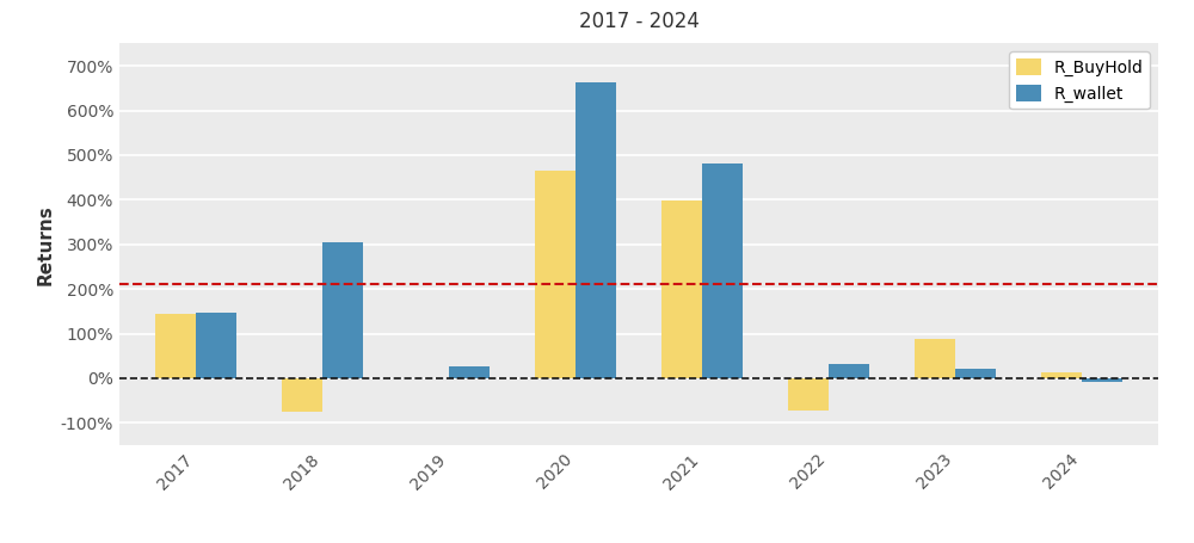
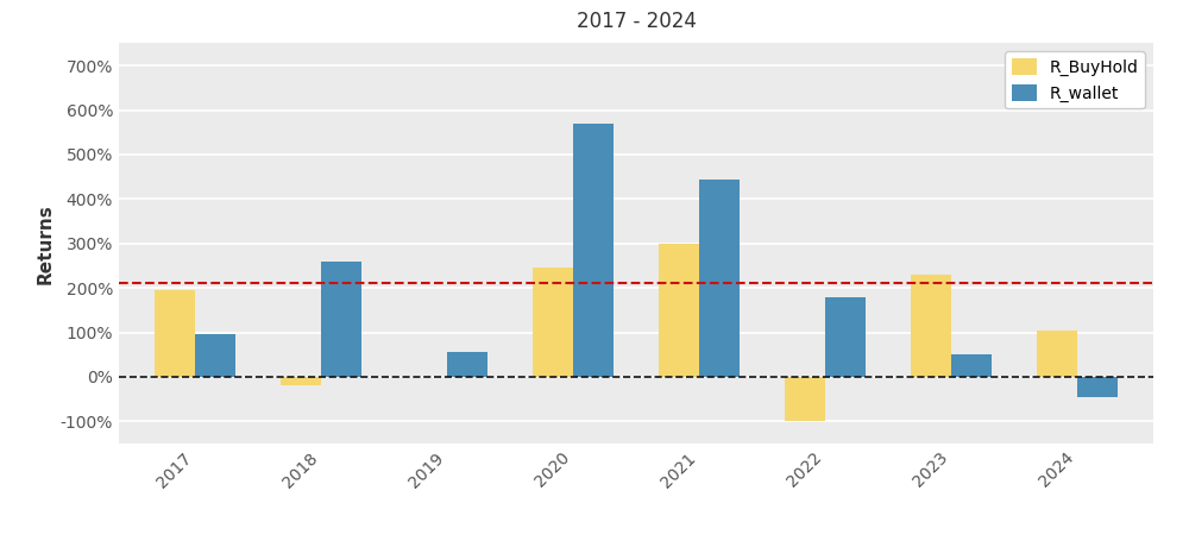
R_BuyHold/2017: 145% -> 195%
R_wallet/2017: 148% -> 95%
R_BuyHold/2018: -75% -> -20%
R_wallet/2018: 305% -> 260%
R_wallet/2019: 27% -> 55%
R_BuyHold/2020: 465% -> 245%
R_wallet/2020: 662% -> 570%
R_BuyHold/2021: 397% -> 300%
R_wallet/2021: 482% -> 445%
R_BuyHold/2022: -72% -> -100%
R_wallet/2022: 32% -> 180%
R_BuyHold/2023: 88% -> 230%
R_wallet/2023: 22% -> 50%
R_BuyHold/2024: 13% -> 105%
R_wallet/2024: -7% -> -45%
